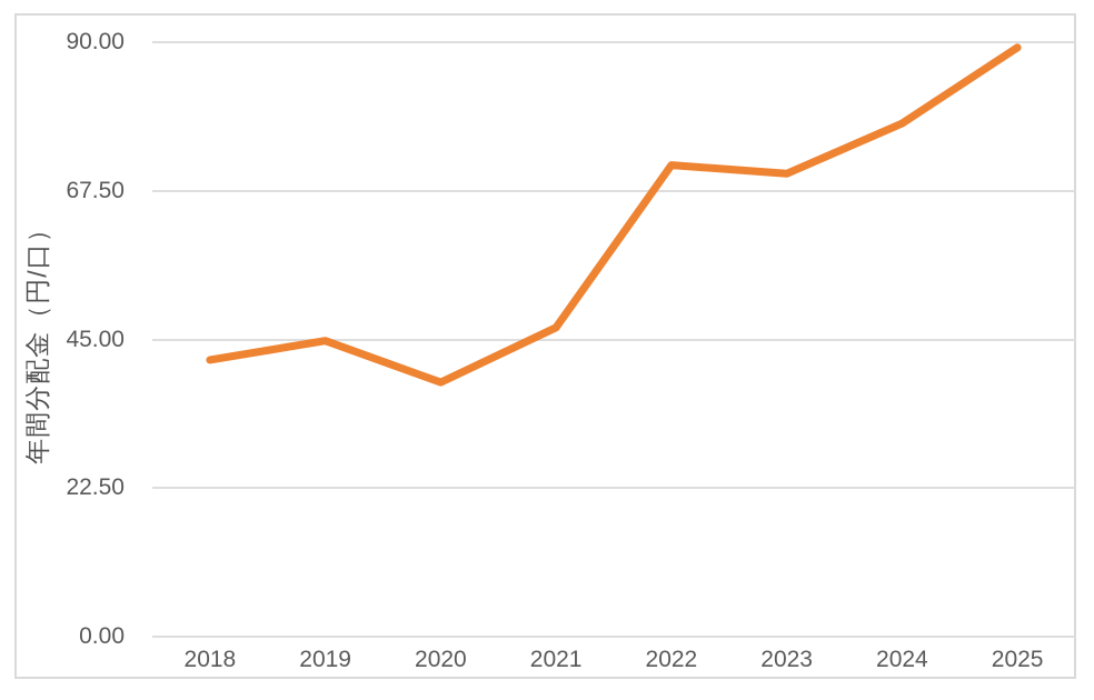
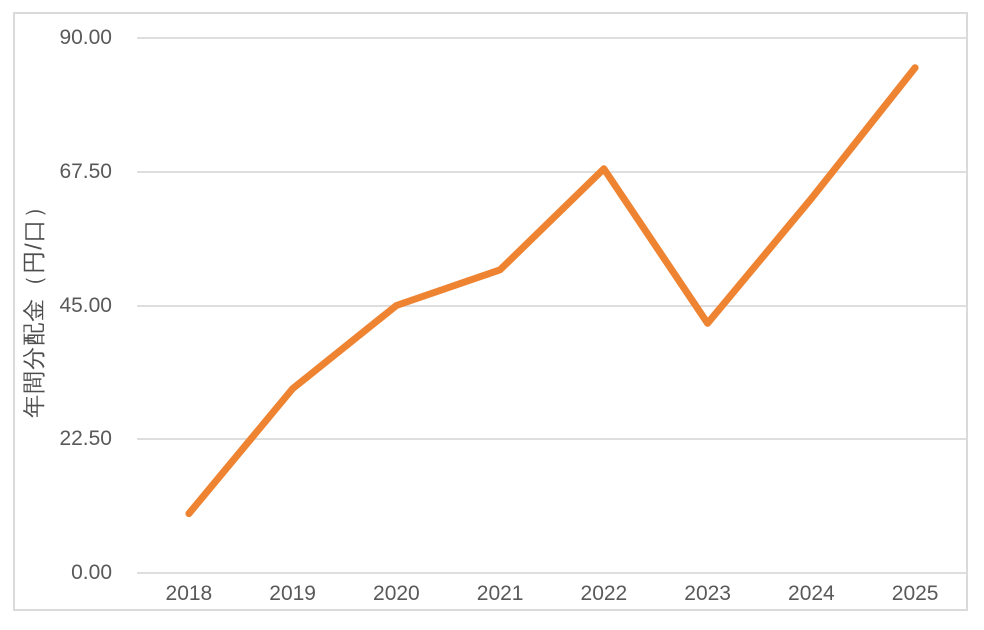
2018: 42 -> 10
2019: 45 -> 31
2020: 38 -> 45
2021: 47 -> 51
2022: 71 -> 68
2023: 70 -> 42
2024: 78 -> 63
2025: 89 -> 85
